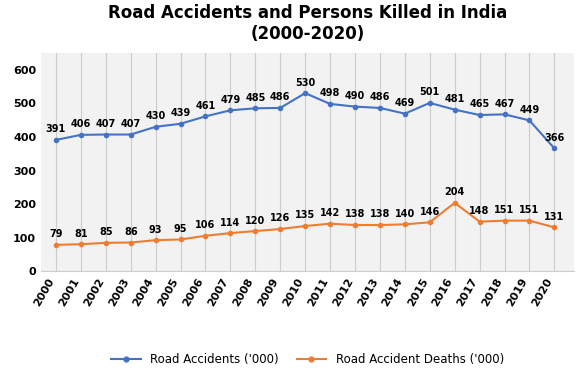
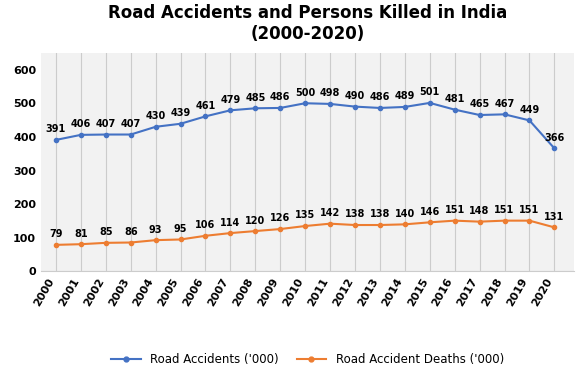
Road Accidents ('000)/2010: 530 -> 500
Road Accidents ('000)/2014: 469 -> 489
Road Accident Deaths ('000)/2016: 204 -> 151
